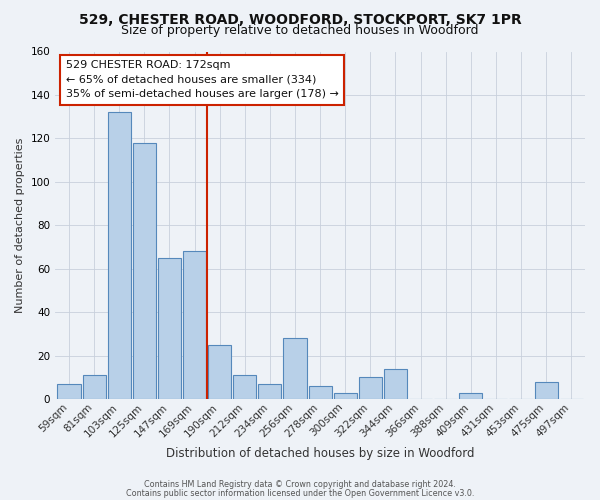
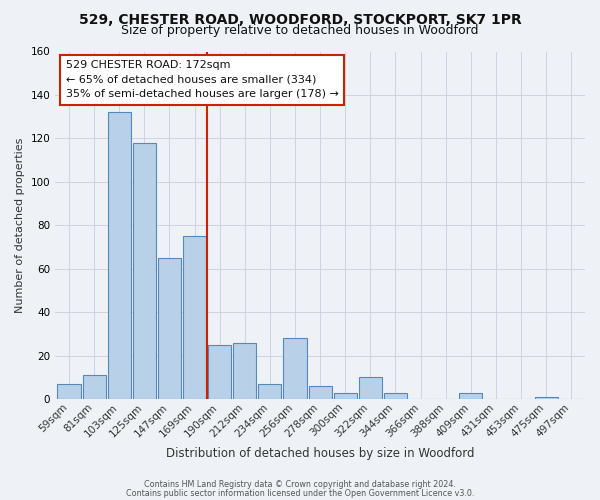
169sqm: 68 -> 75
212sqm: 11 -> 26
344sqm: 14 -> 3
475sqm: 8 -> 1
